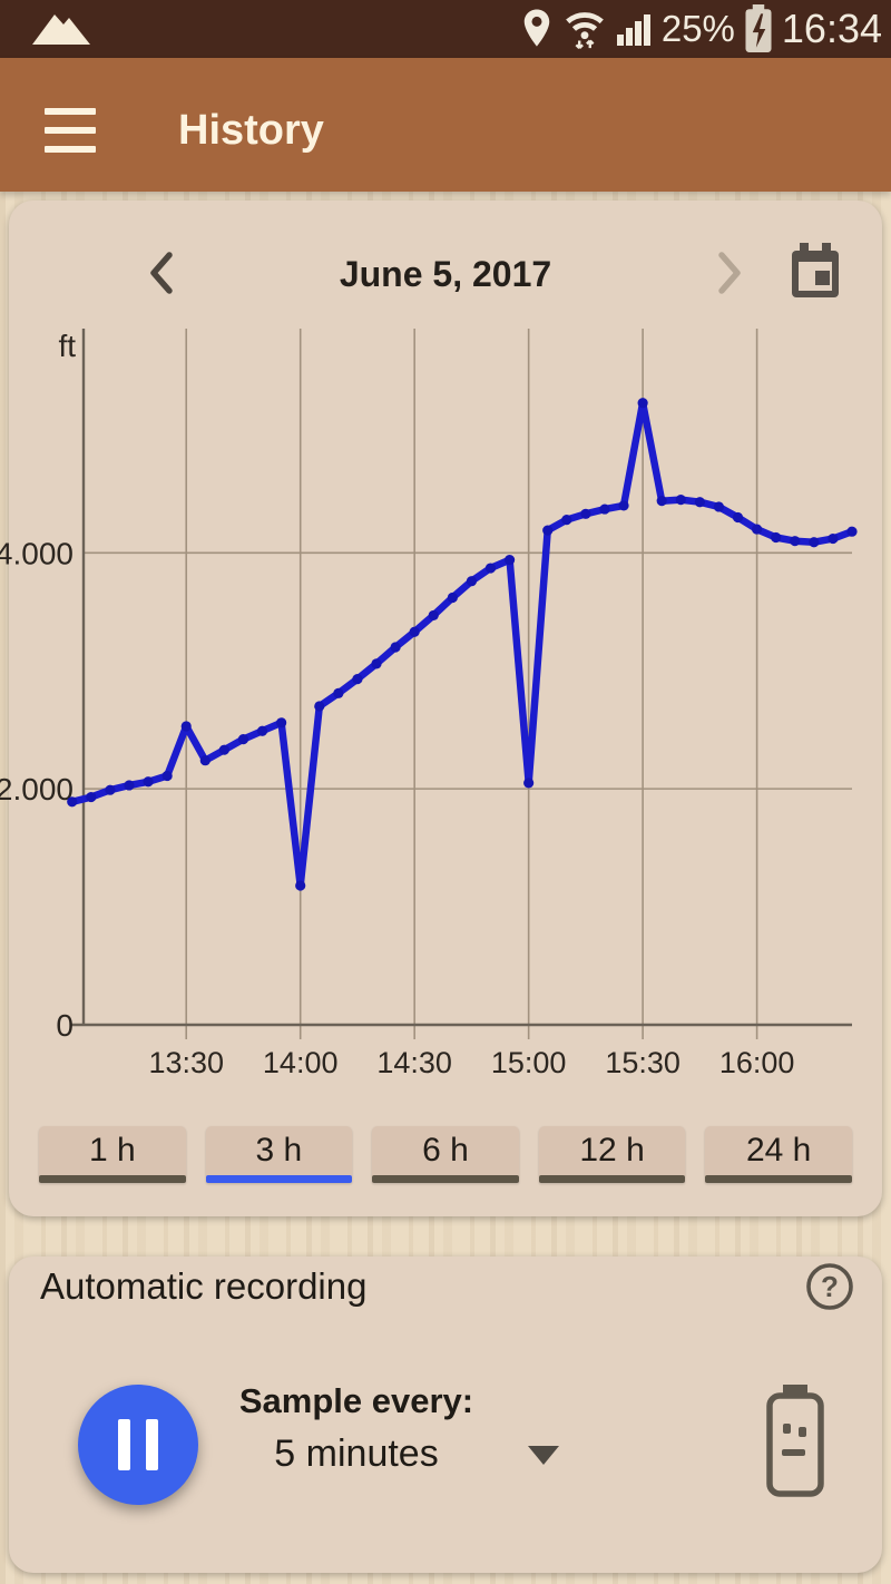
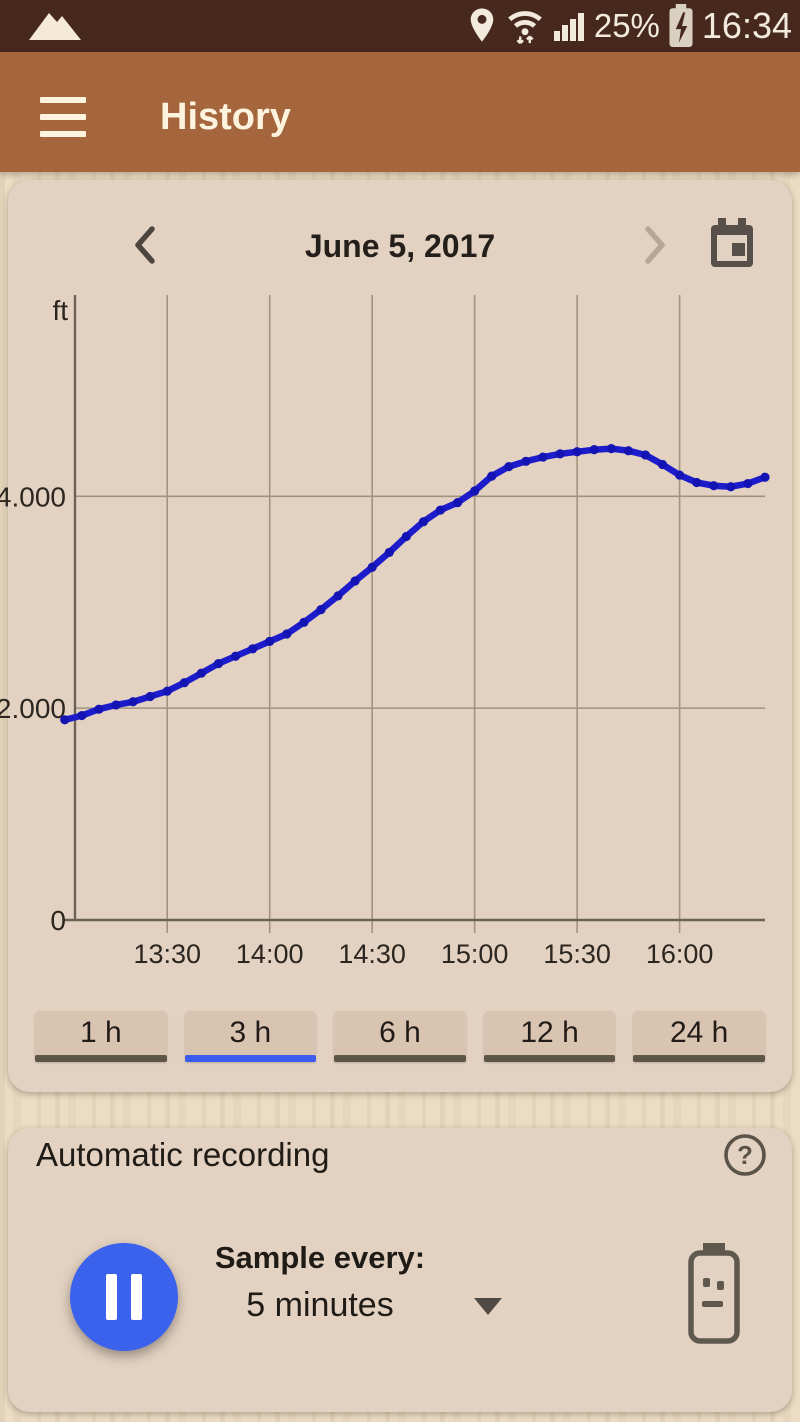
13:30: 2530 -> 2160
14:00: 1180 -> 2630
15:00: 2050 -> 4050
15:30: 5270 -> 4420
